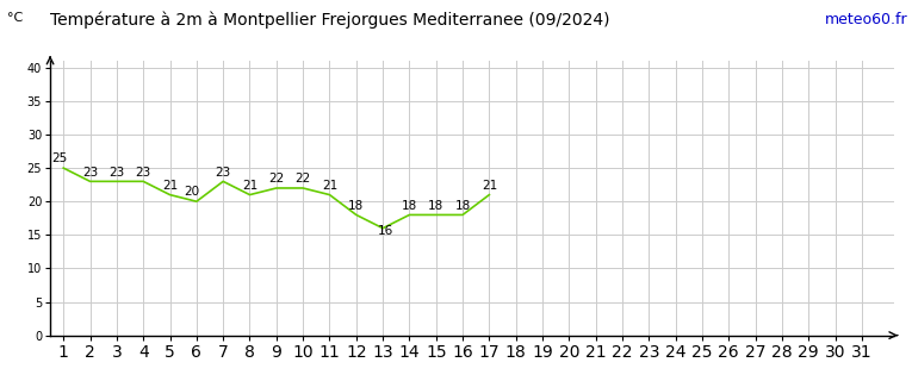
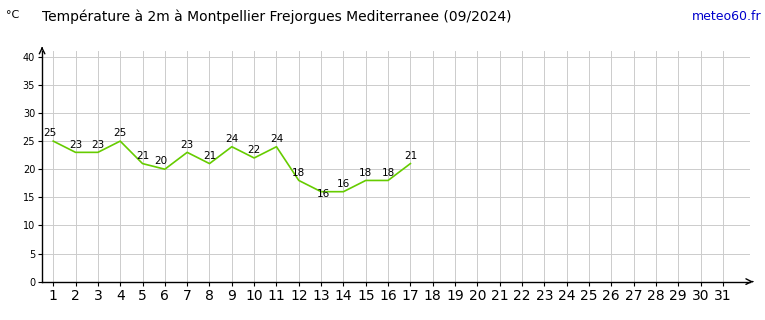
4: 23 -> 25
9: 22 -> 24
11: 21 -> 24
14: 18 -> 16
